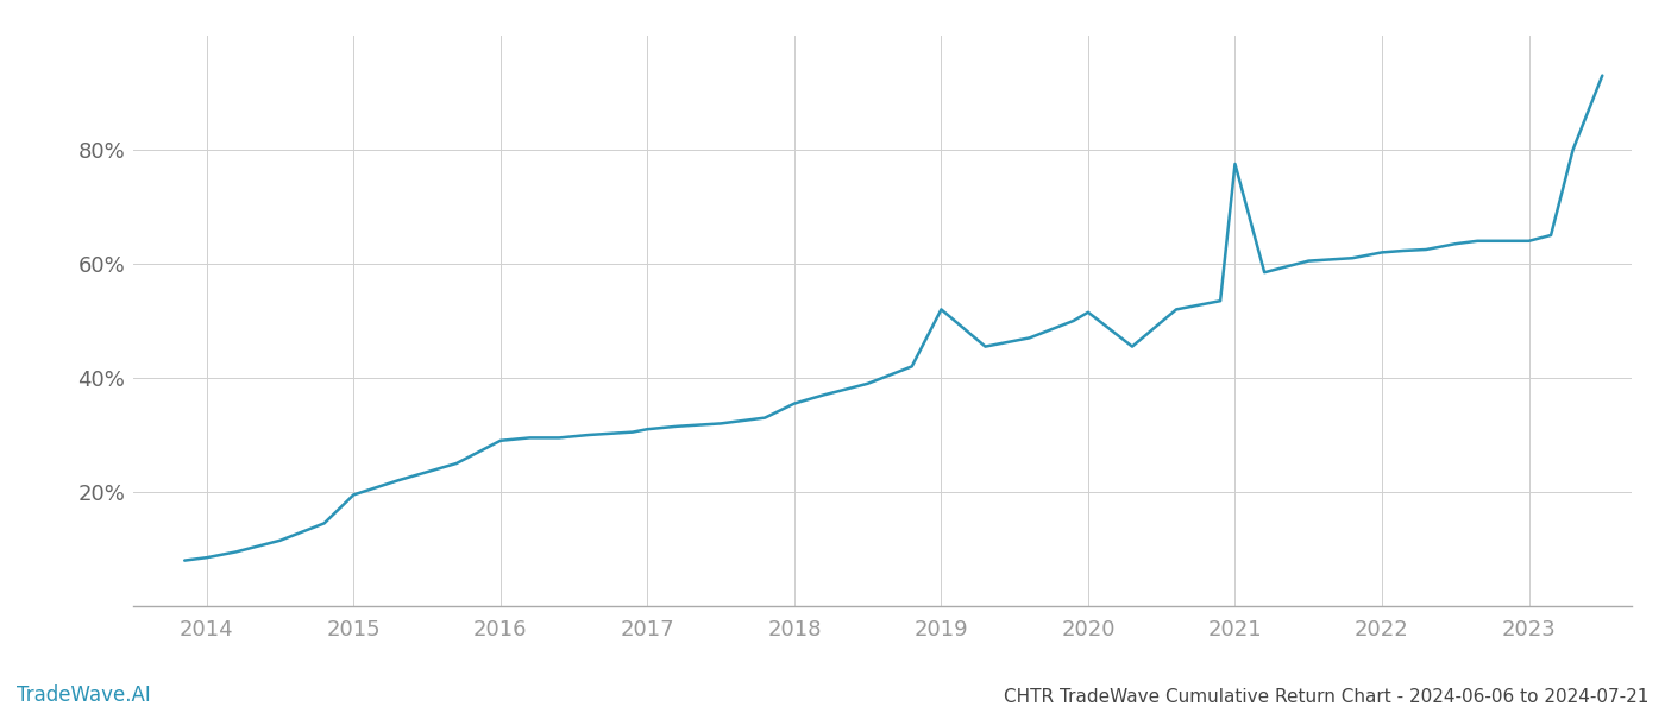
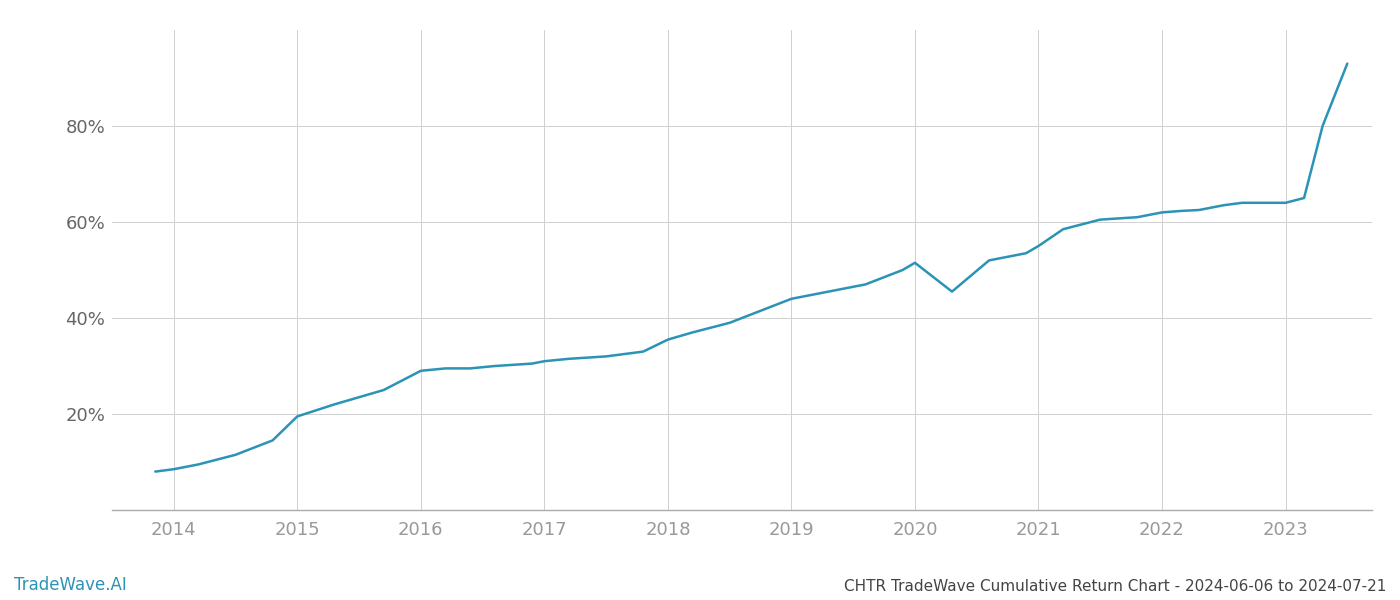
2019: 52.0% -> 44.0%
2021: 77.5% -> 55.0%
